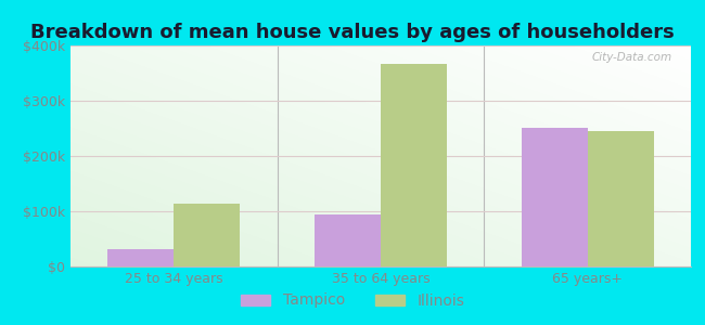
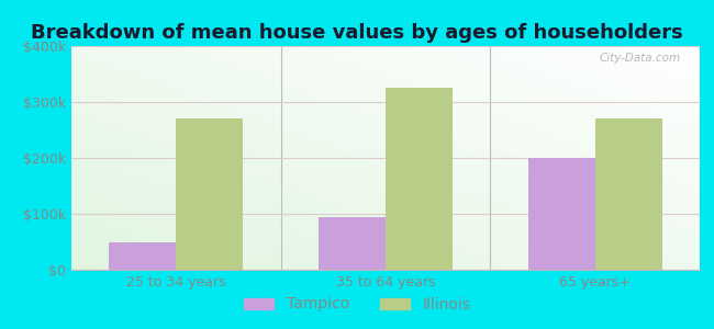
Tampico/25 to 34 years: $32k -> $50k
Illinois/25 to 34 years: $114k -> $270k
Illinois/35 to 64 years: $366k -> $325k
Tampico/65 years+: $250k -> $200k
Illinois/65 years+: $246k -> $270k
